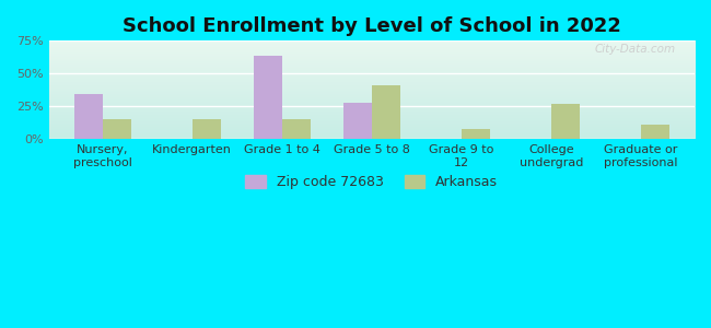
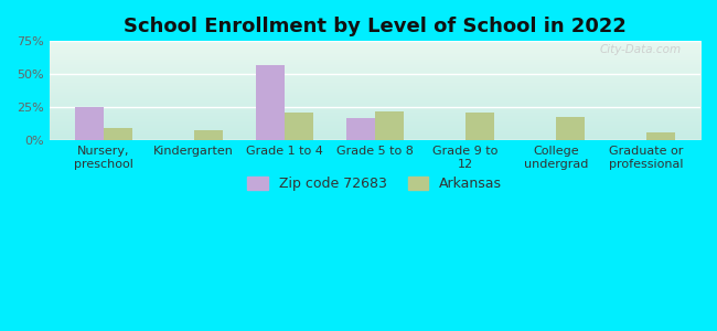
Zip code 72683/Nursery, preschool: 34% -> 26%
Arkansas/Nursery, preschool: 15% -> 9%
Arkansas/Kindergarten: 15% -> 8%
Zip code 72683/Grade 1 to 4: 64% -> 57%
Arkansas/Grade 1 to 4: 15% -> 21%
Zip code 72683/Grade 5 to 8: 28% -> 16%
Arkansas/Grade 5 to 8: 41% -> 22%
Arkansas/Grade 9 to 12: 8% -> 21%
Arkansas/College undergrad: 27% -> 18%
Arkansas/Graduate or professional: 11% -> 6%
